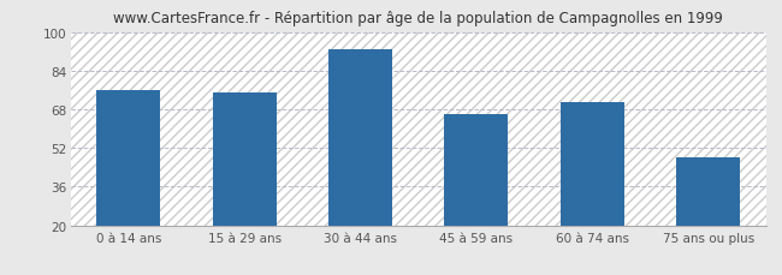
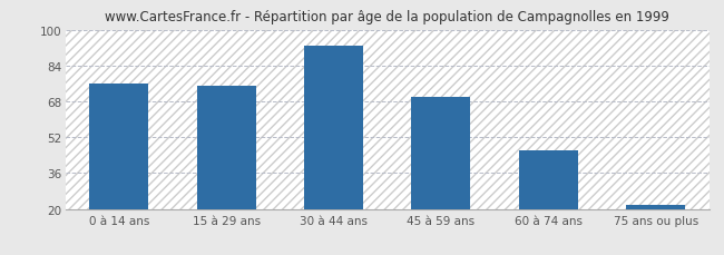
45 à 59 ans: 66 -> 70
60 à 74 ans: 71 -> 46
75 ans ou plus: 48 -> 22
